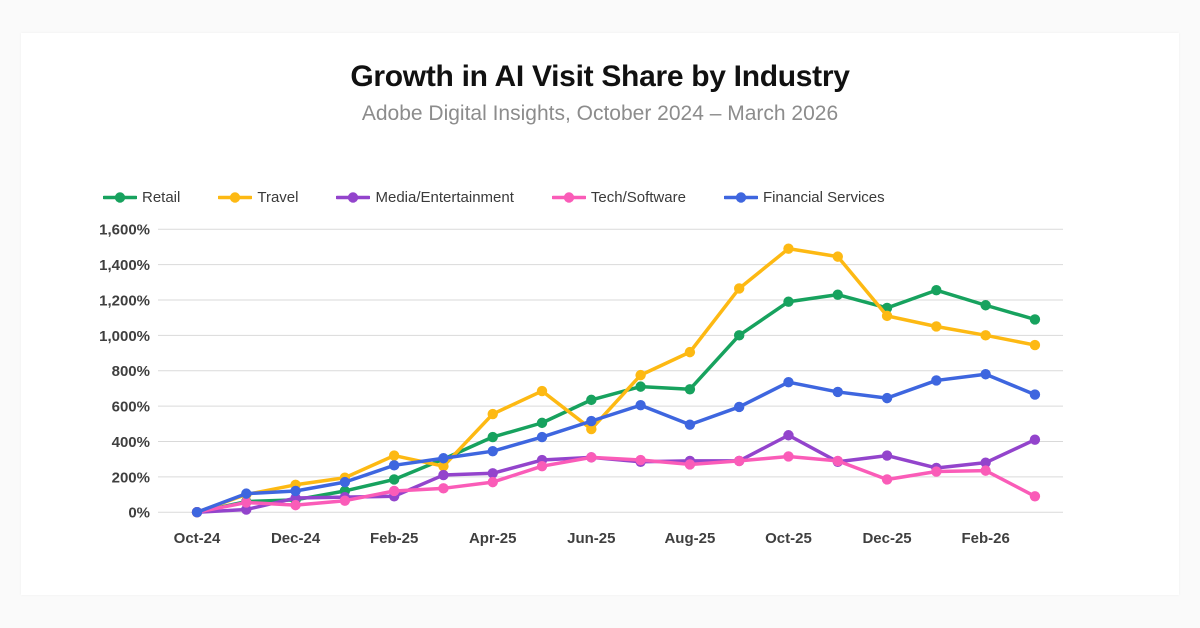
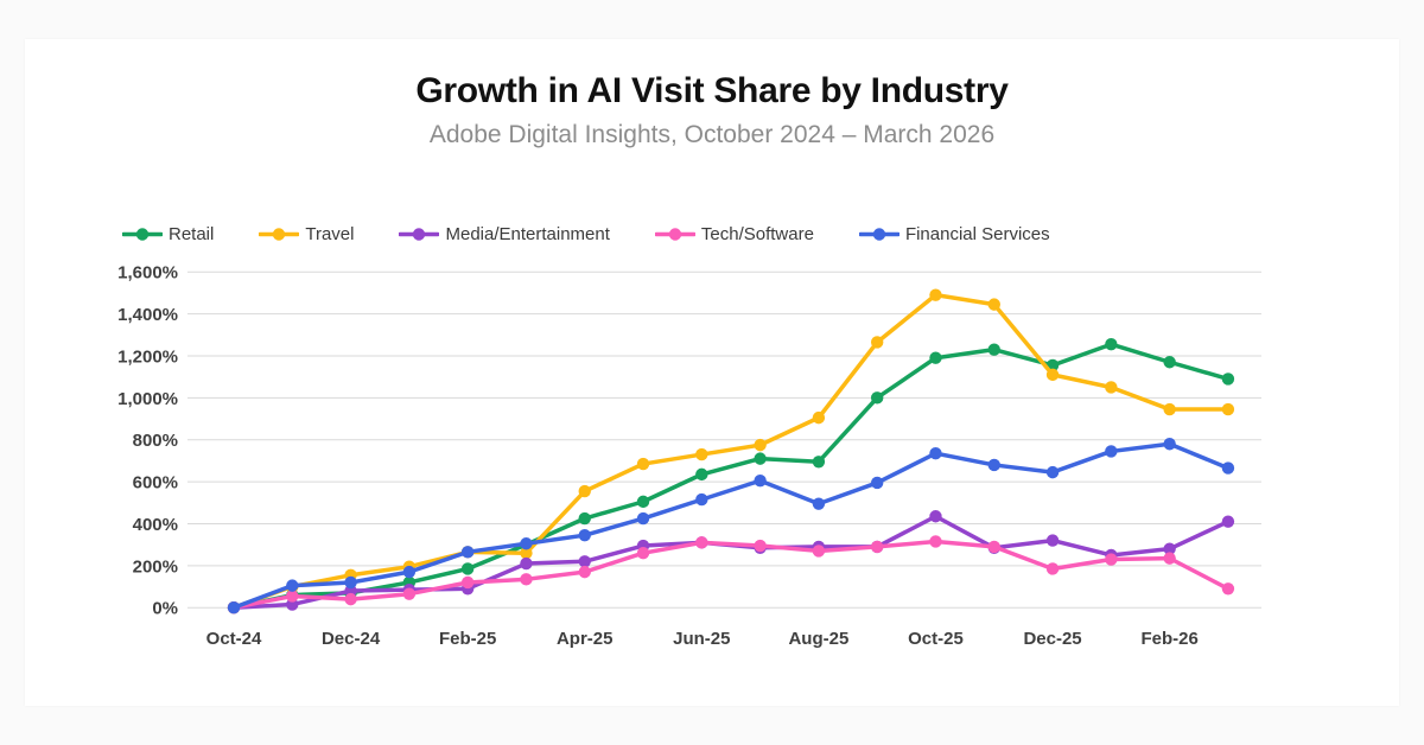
Travel/Feb-25: 320% -> 260%
Travel/Jun-25: 470% -> 730%
Travel/Feb-26: 1000% -> 940%
